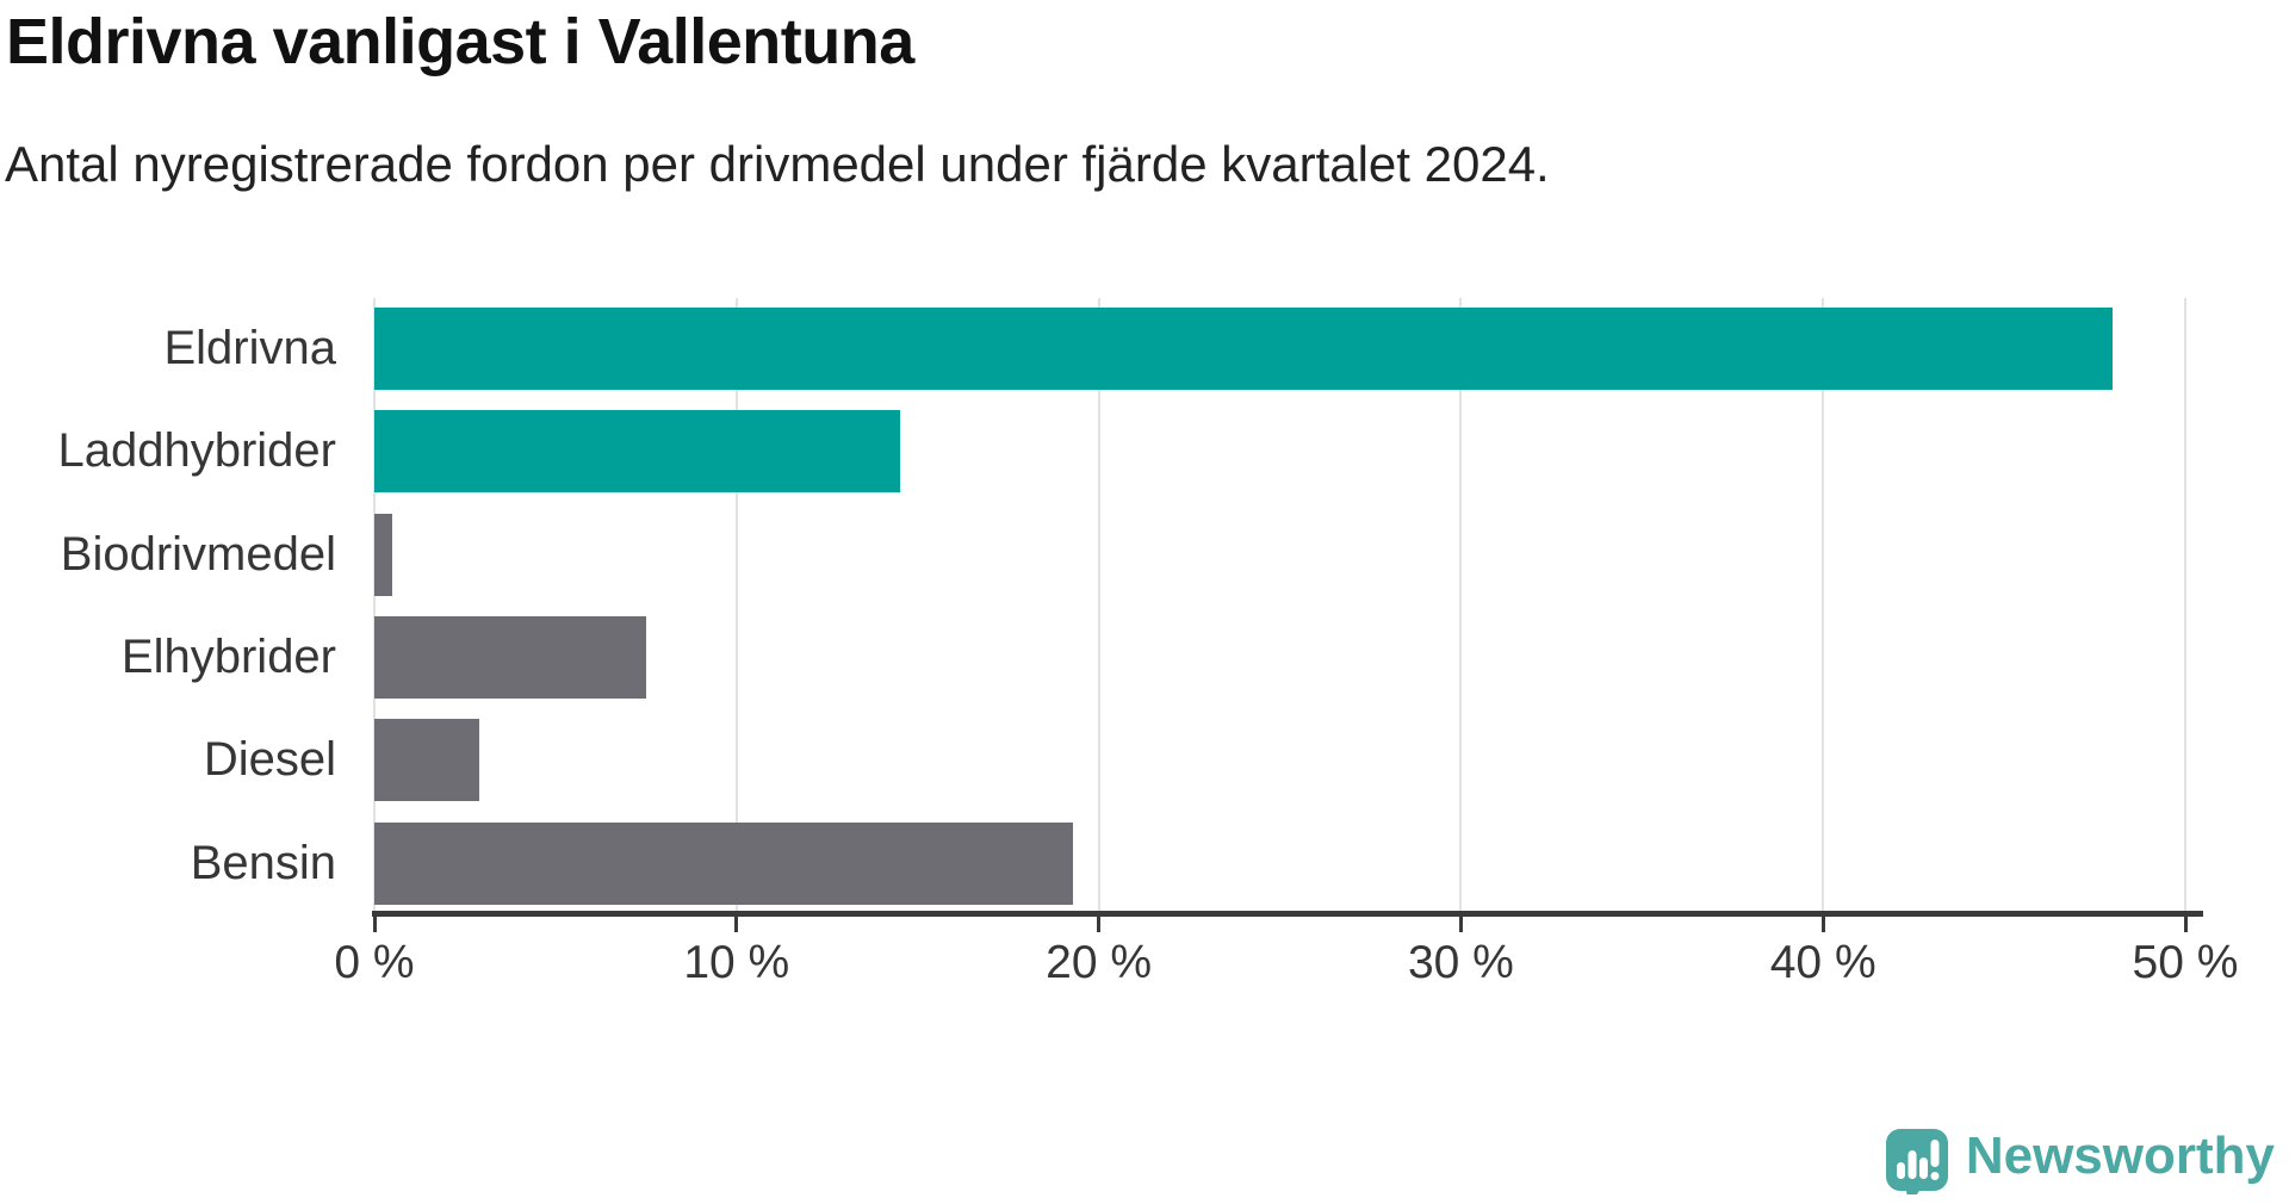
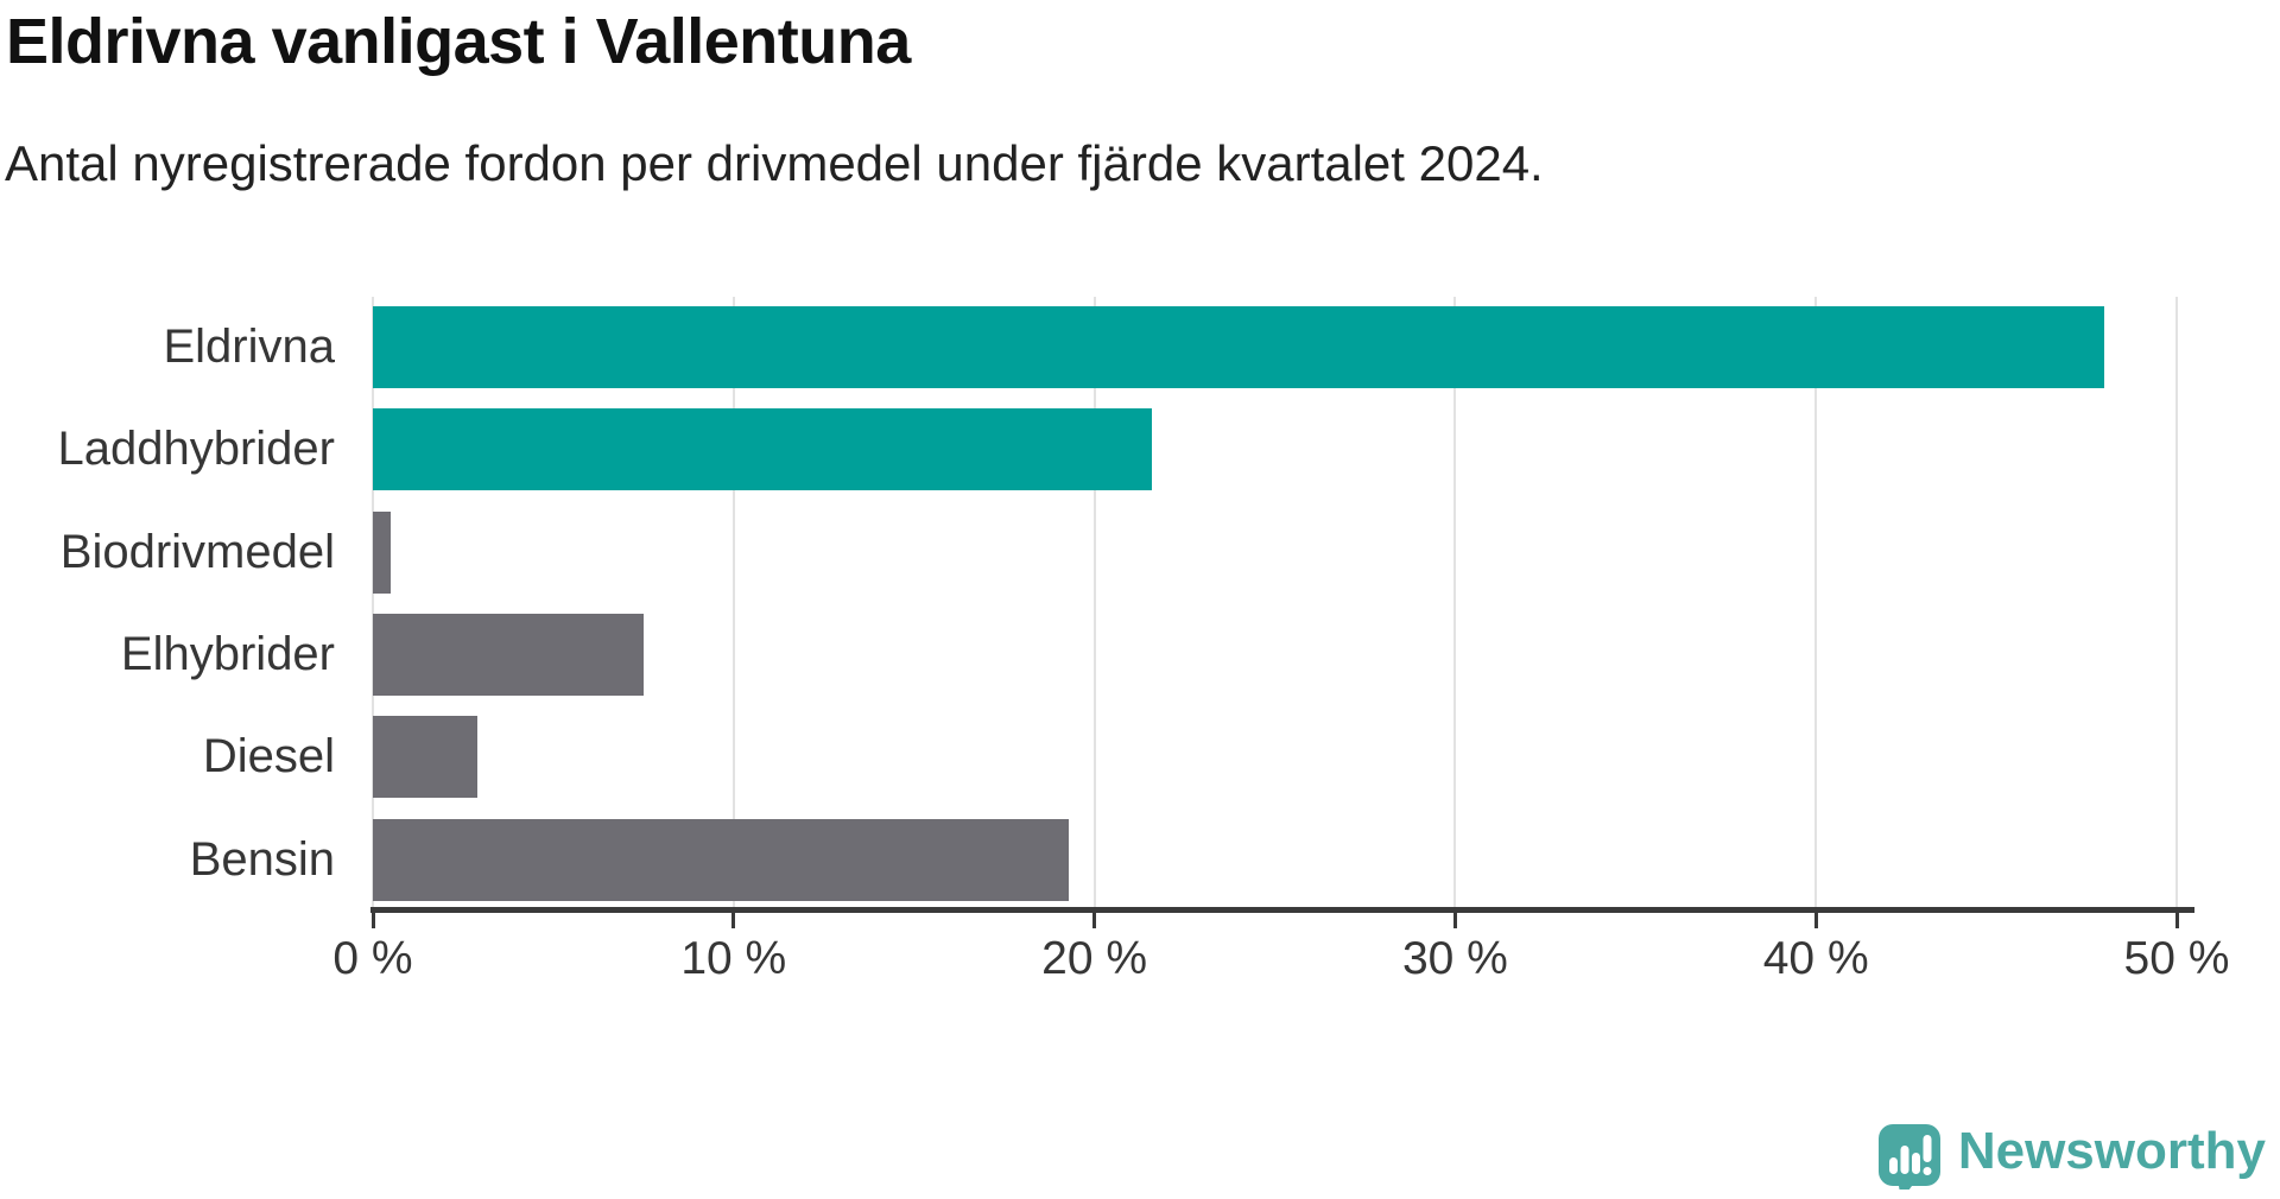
Laddhybrider: 14.5% -> 21.6%
